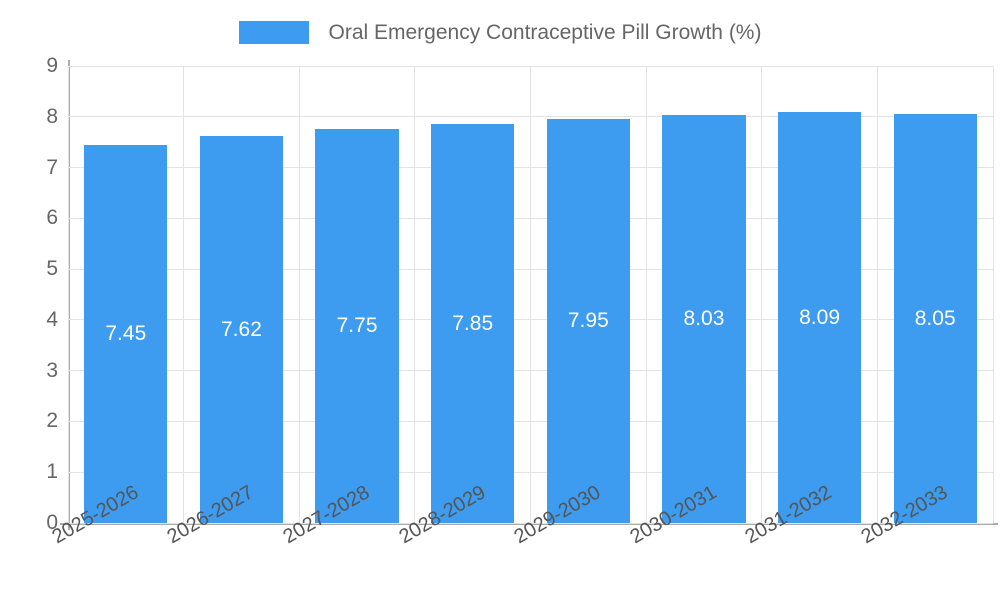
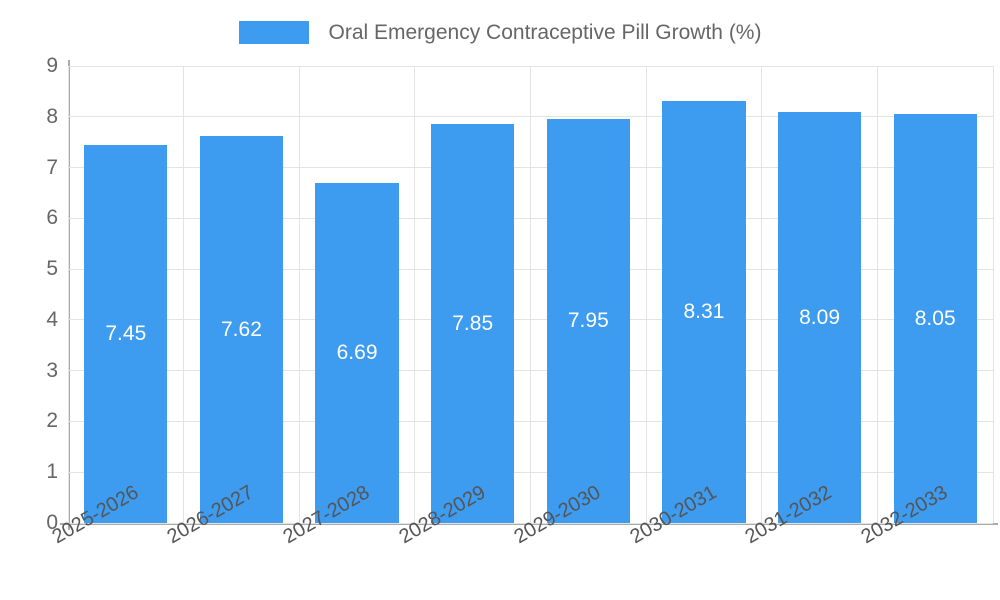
2027-2028: 7.75 -> 6.69
2030-2031: 8.03 -> 8.31
